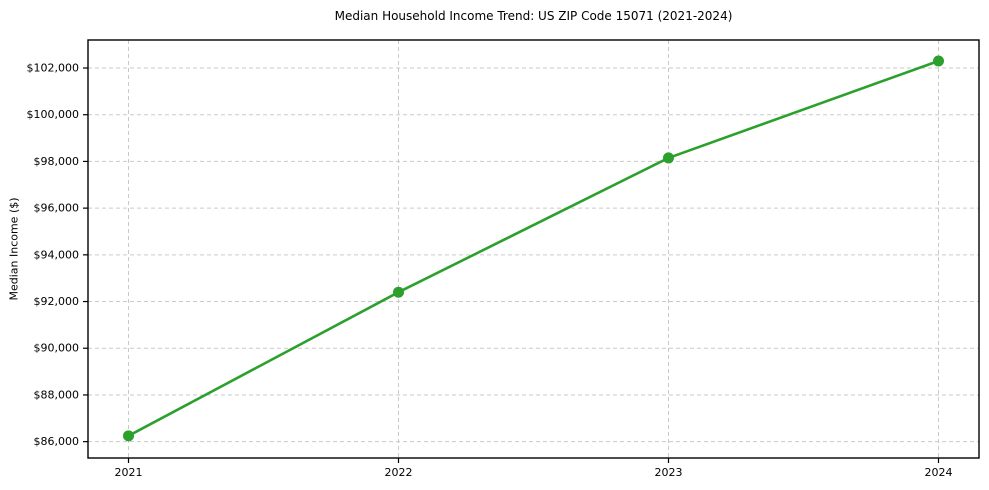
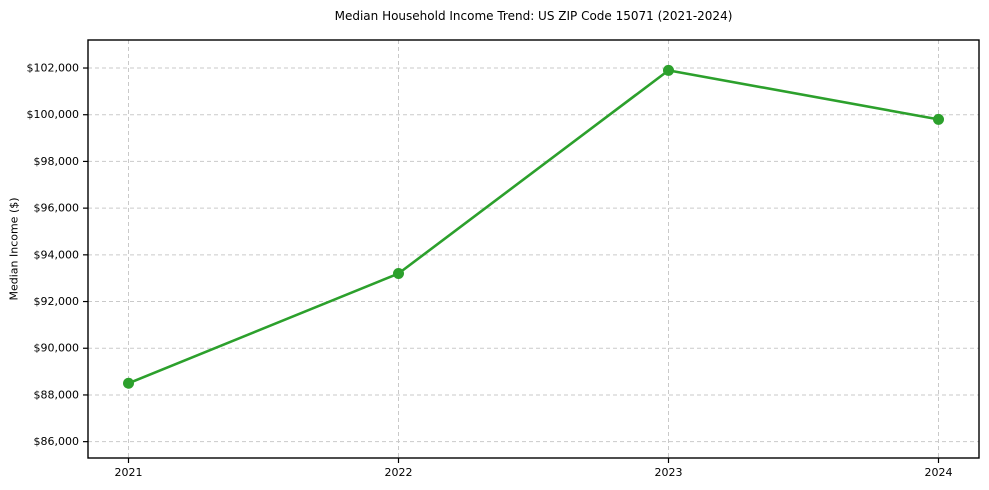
2021: $86200 -> $88500
2022: $92400 -> $93200
2023: $98200 -> $101900
2024: $102300 -> $99800
